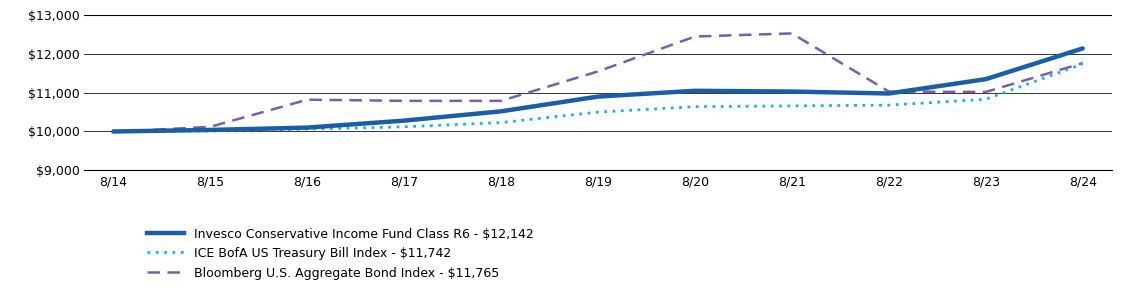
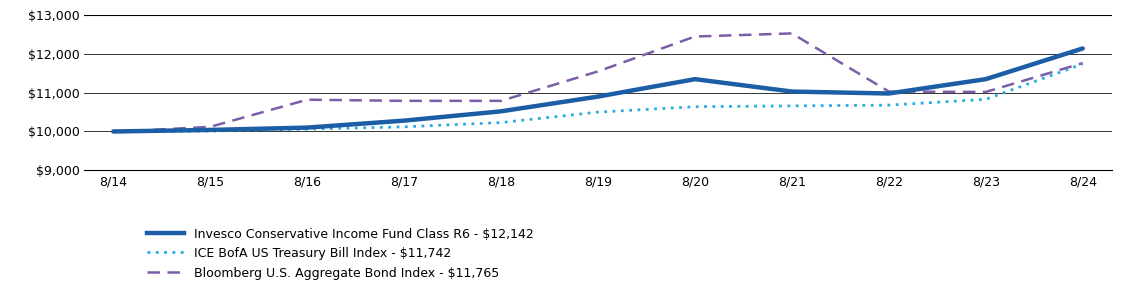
Invesco Conservative Income Fund Class R6 - $12,142/8/20: $11,050 -> $11,350
